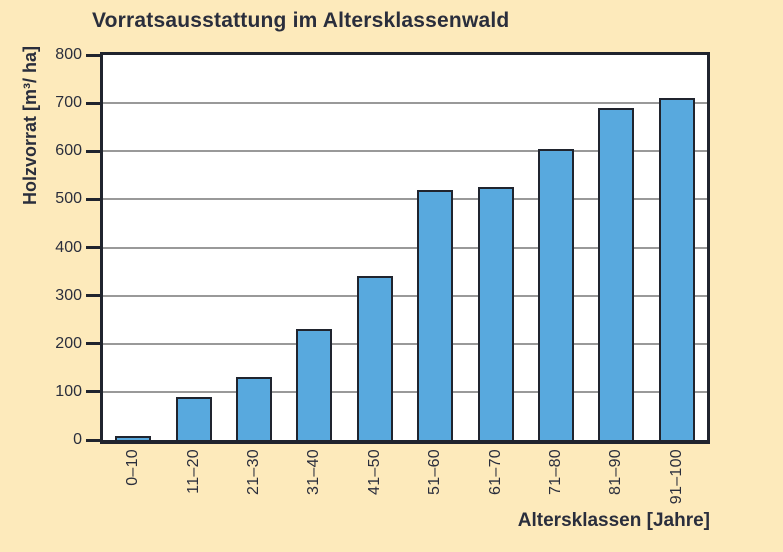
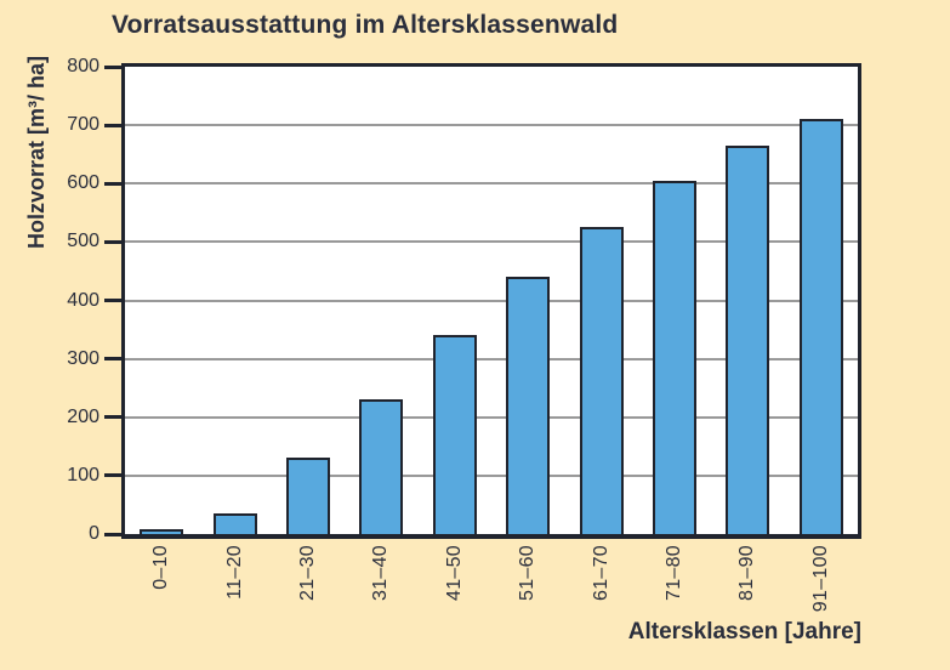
11–20: 90 -> 40
51–60: 520 -> 440
81–90: 690 -> 660
